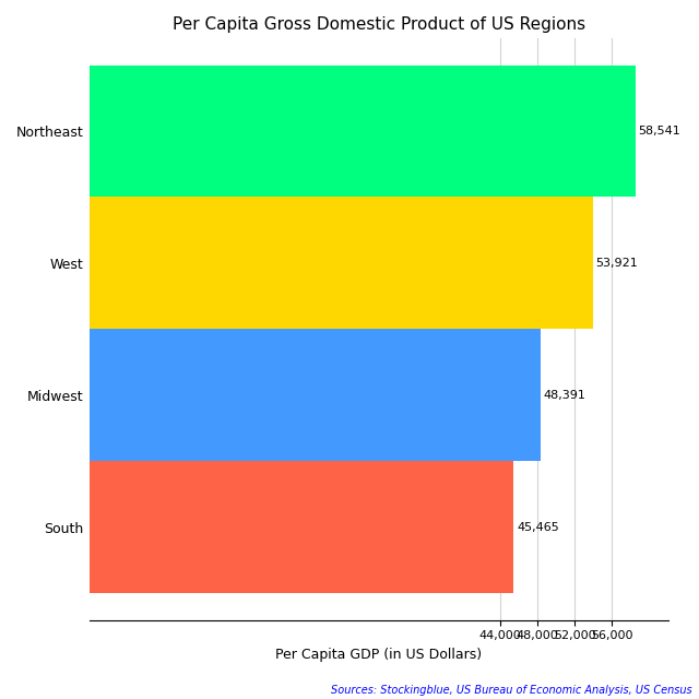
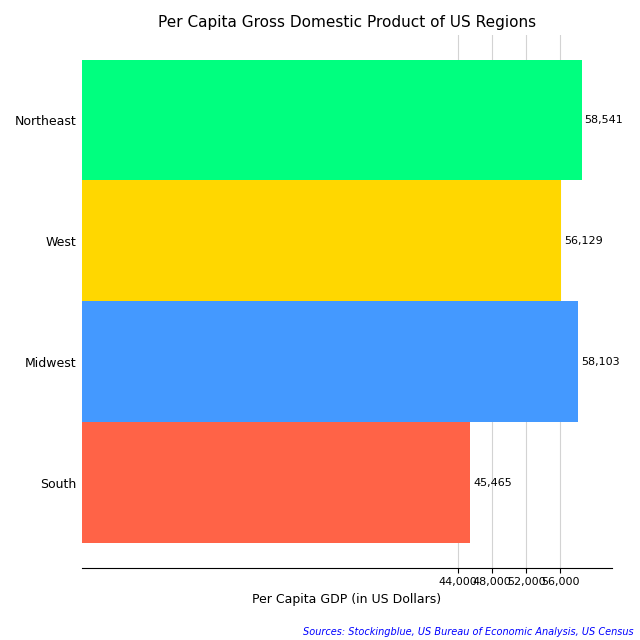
West: 53,921 -> 56,129
Midwest: 48,391 -> 58,103
